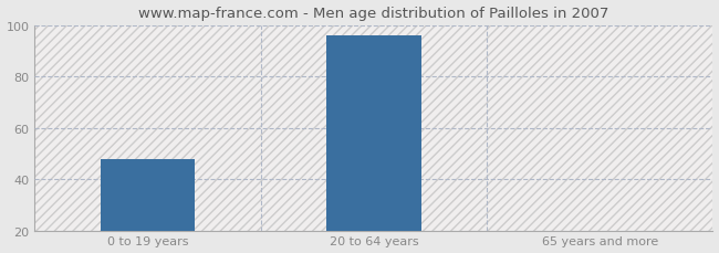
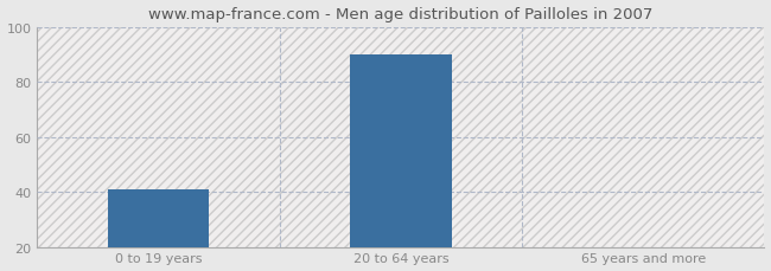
0 to 19 years: 48 -> 41
20 to 64 years: 96 -> 90
